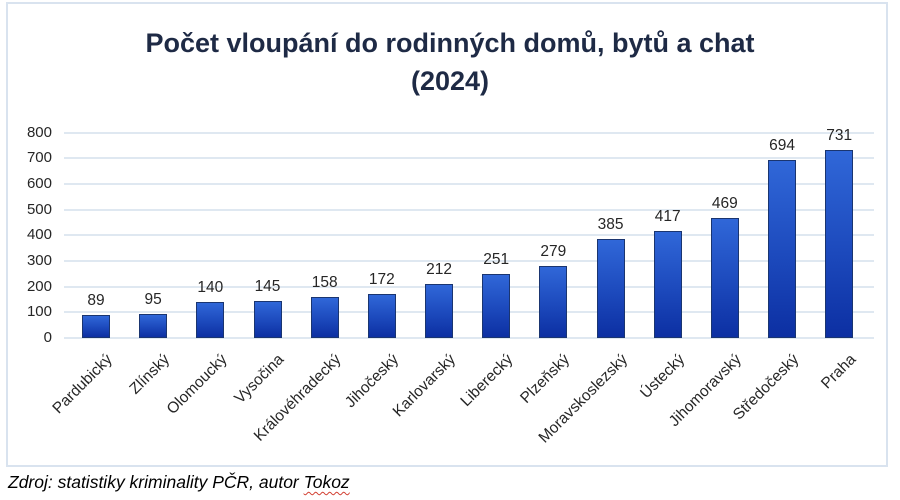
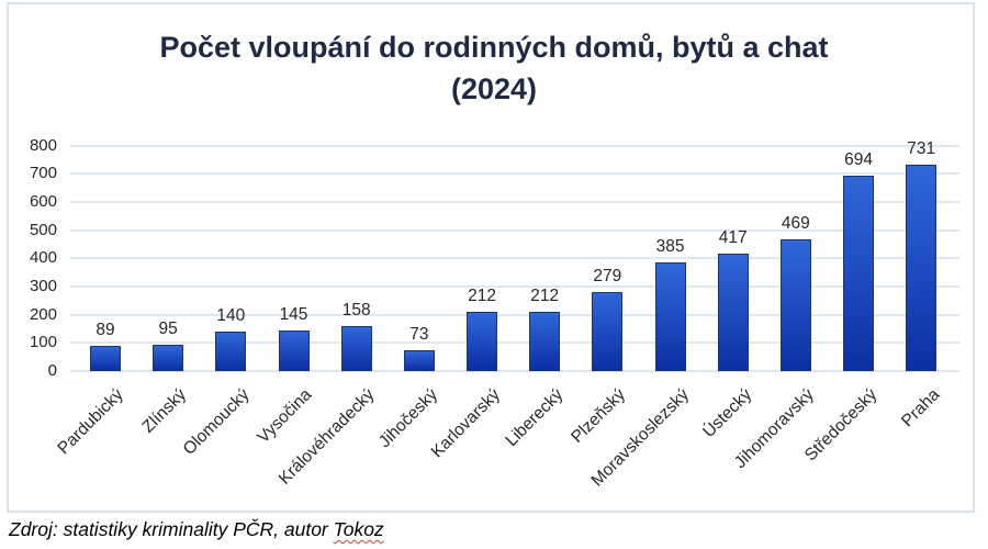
Jihočeský: 172 -> 73
Liberecký: 251 -> 212
